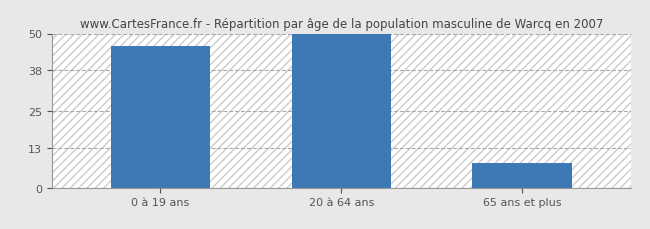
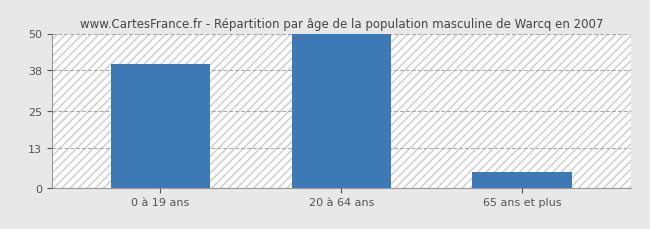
0 à 19 ans: 46 -> 40
65 ans et plus: 8 -> 5
